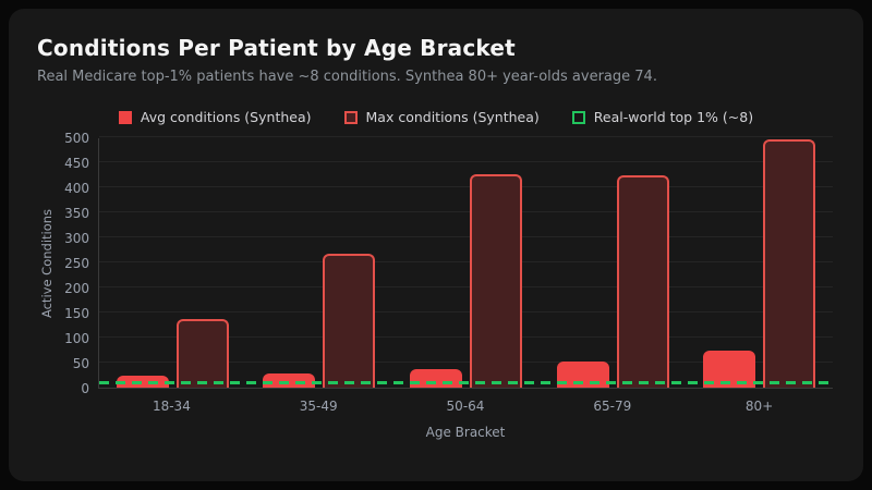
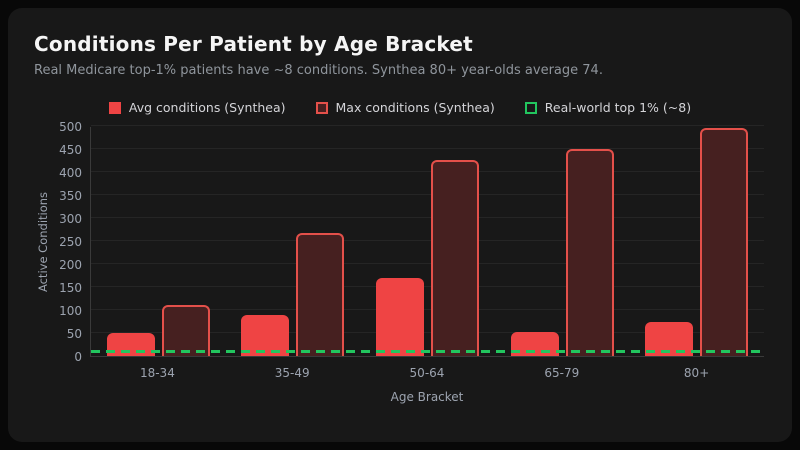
Avg conditions (Synthea)/18-34: 20 -> 50
Max conditions (Synthea)/18-34: 140 -> 110
Avg conditions (Synthea)/35-49: 30 -> 90
Avg conditions (Synthea)/50-64: 40 -> 170
Max conditions (Synthea)/65-79: 420 -> 450
